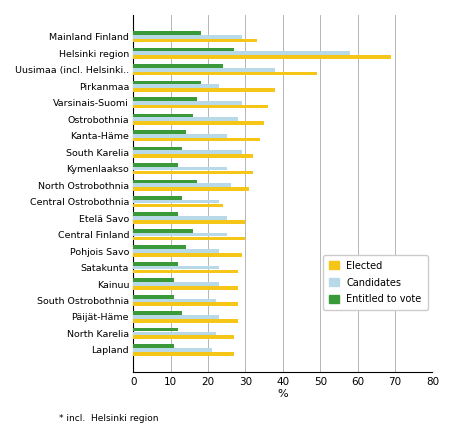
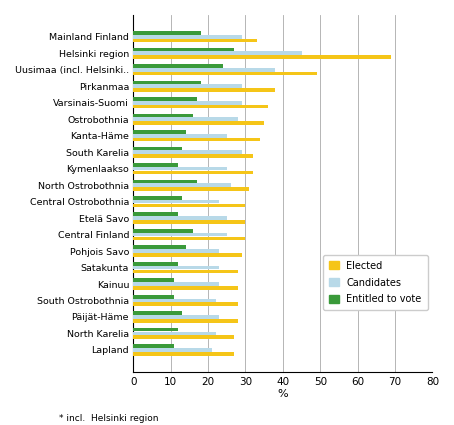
Candidates/Helsinki region: 58 -> 45
Candidates/Pirkanmaa: 23 -> 29
Elected/Central Ostrobothnia: 24 -> 30
